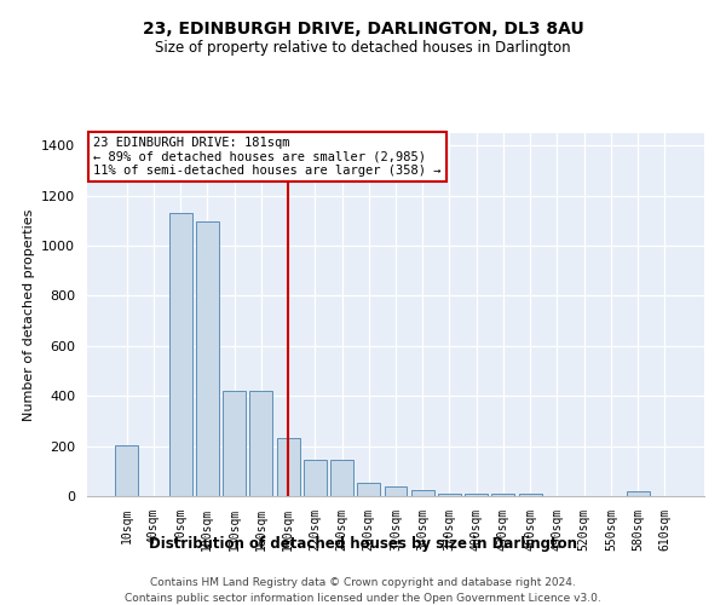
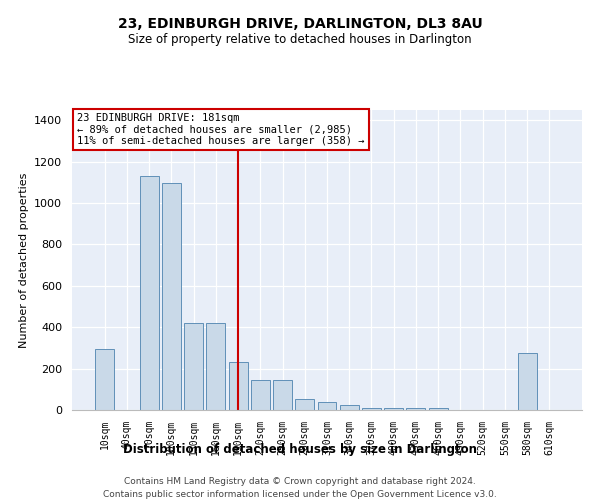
10sqm: 205 -> 295
580sqm: 20 -> 275
